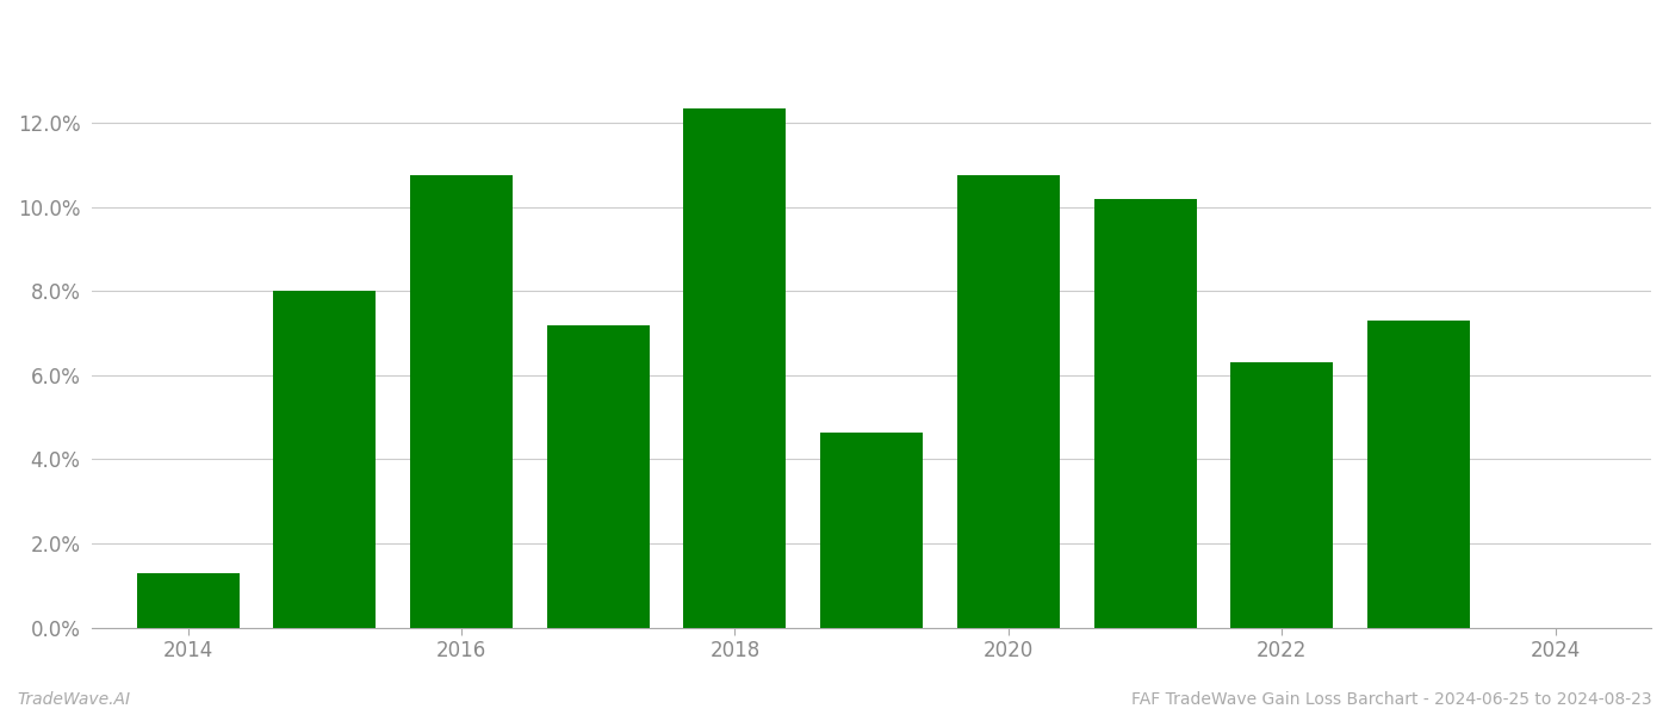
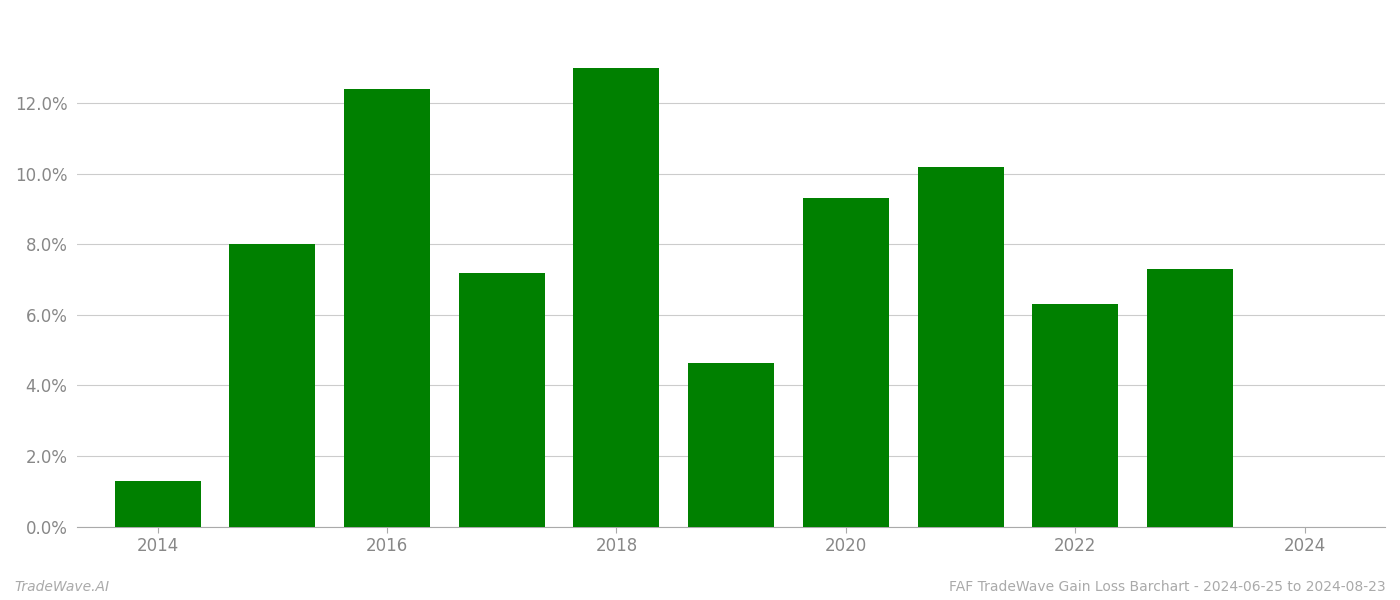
2016: 10.75% -> 12.40%
2018: 12.35% -> 13.00%
2020: 10.75% -> 9.30%
